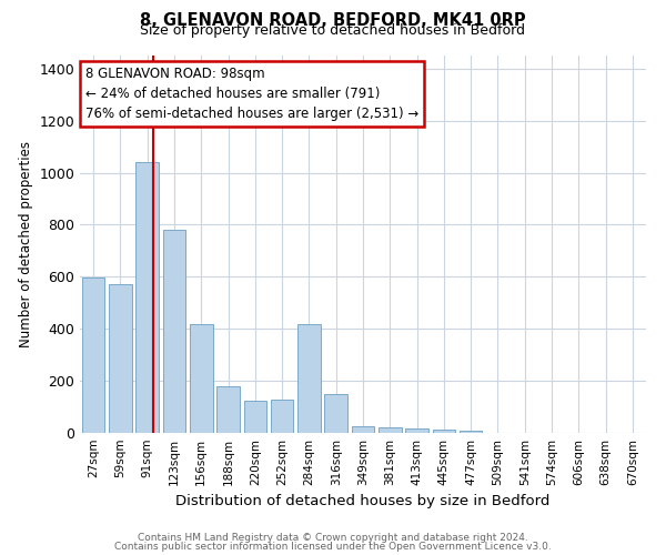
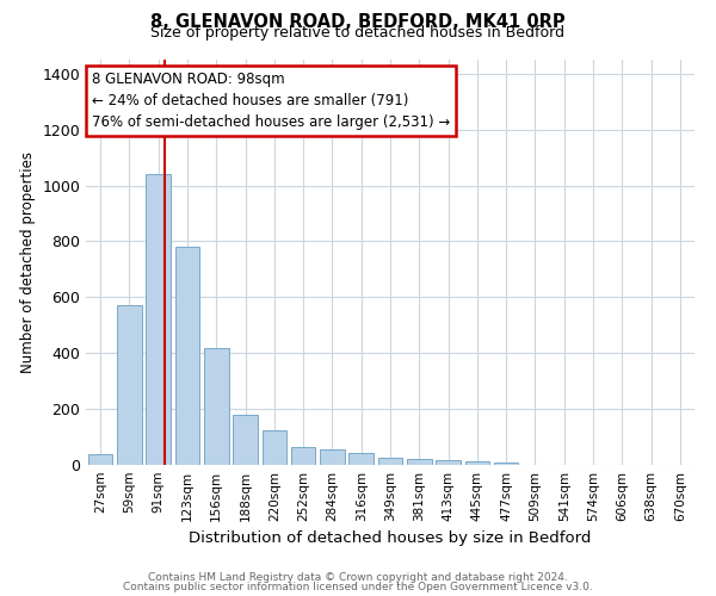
27sqm: 595 -> 40
252sqm: 130 -> 65
284sqm: 420 -> 55
316sqm: 150 -> 42
